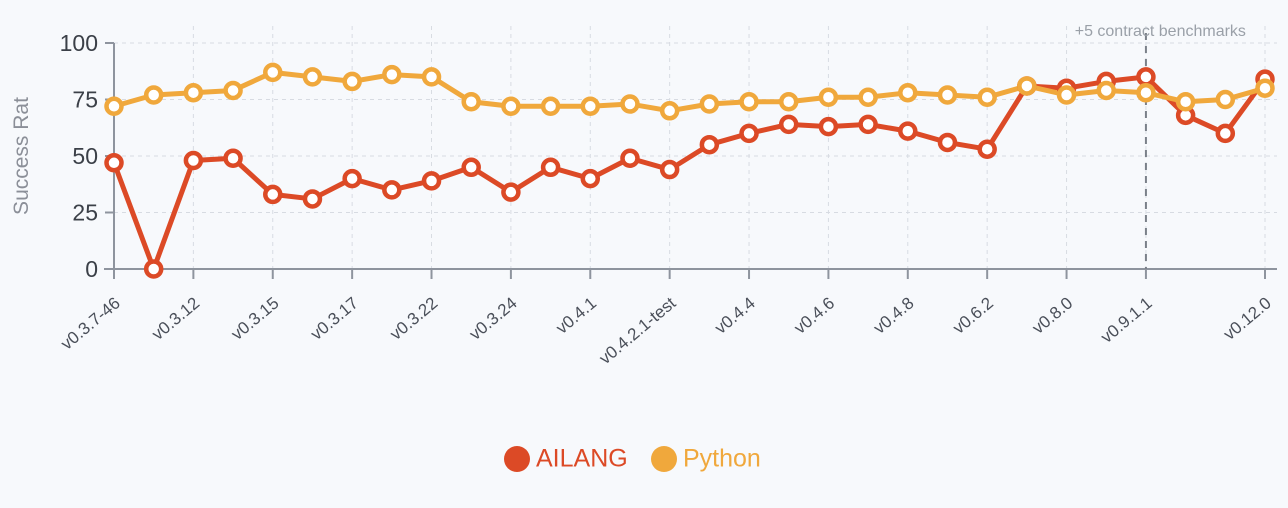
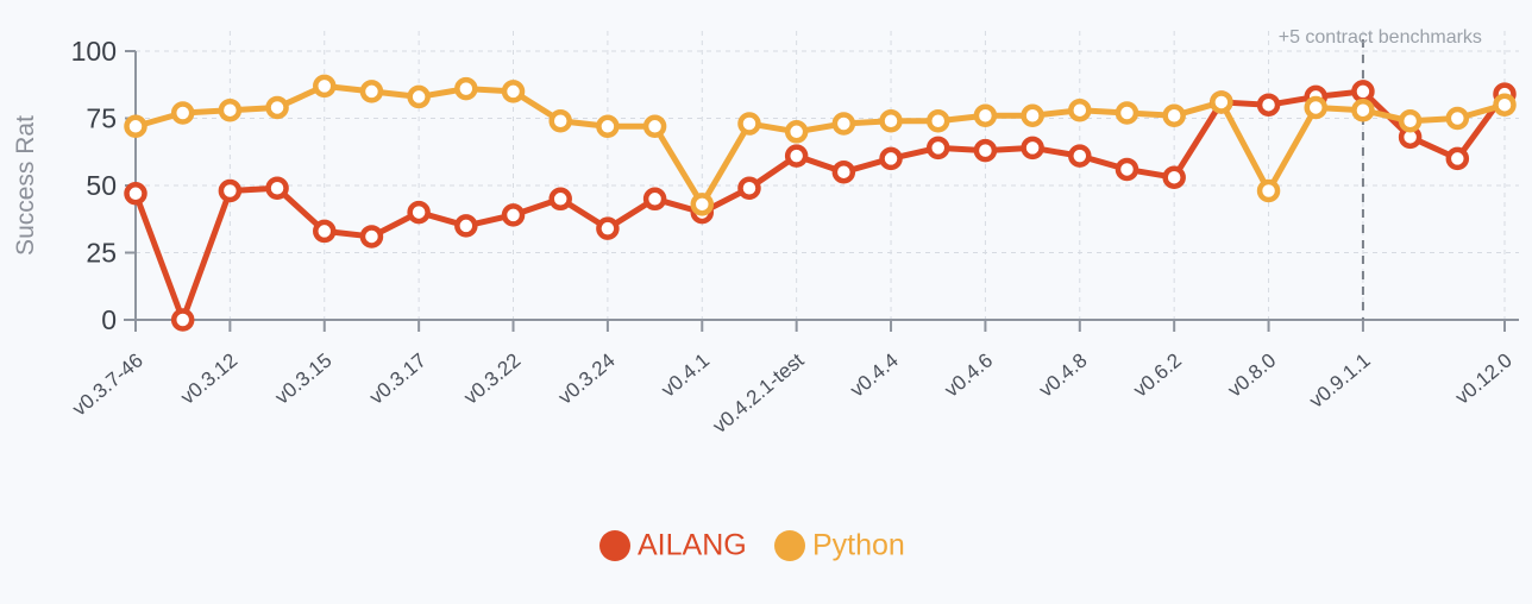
Python/v0.4.1: 72 -> 43
AILANG/v0.4.2.1-test: 44 -> 61
Python/v0.8.0: 77 -> 48
